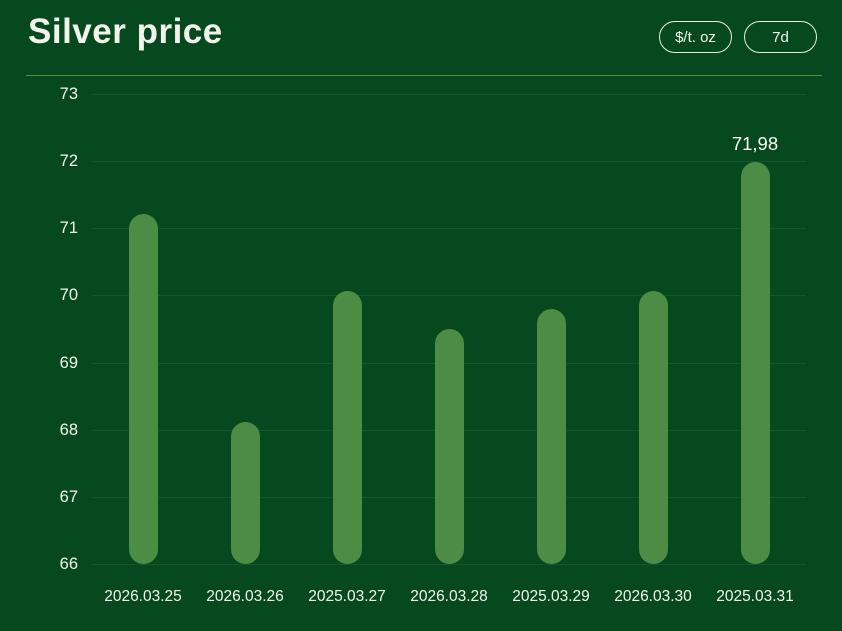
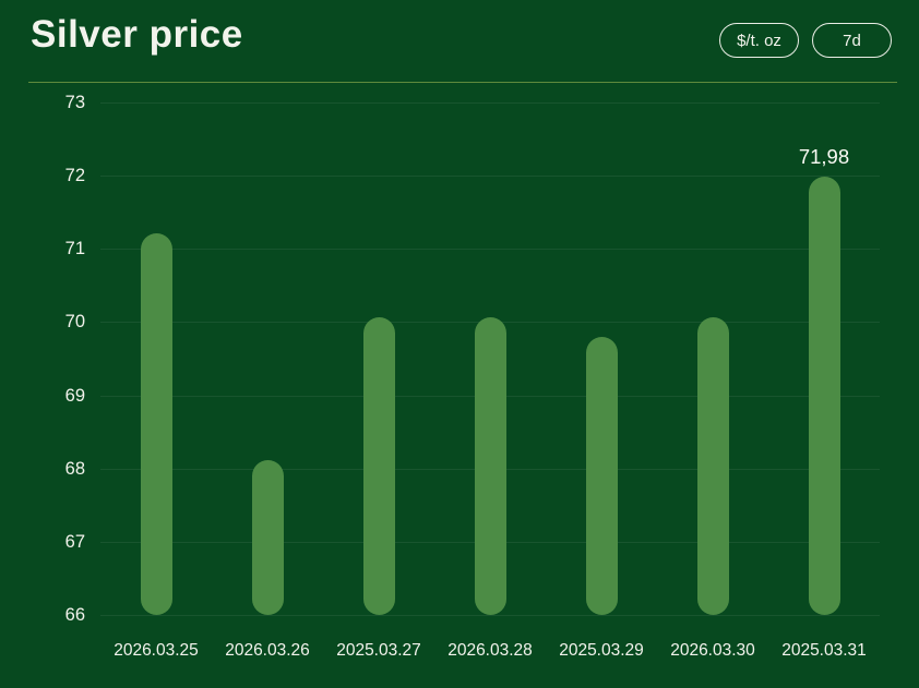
2026.03.28: 69.5 -> 70.1
